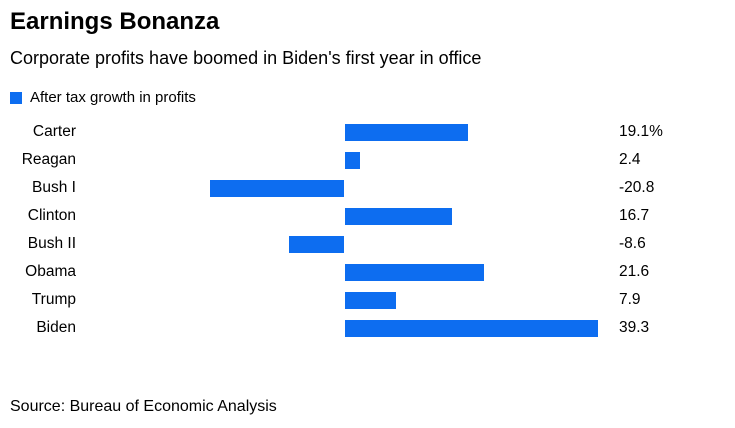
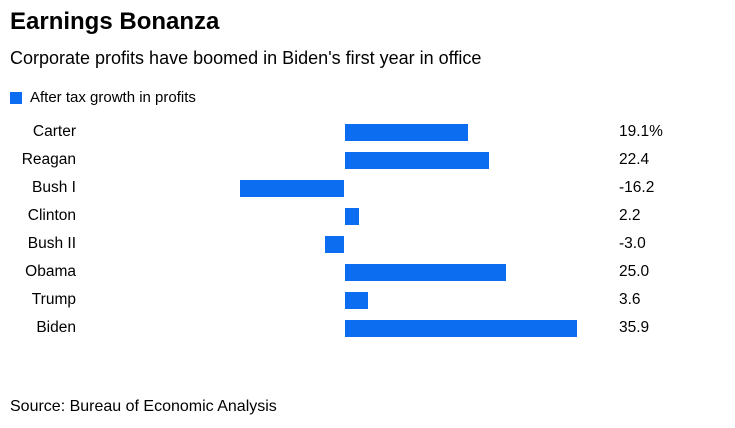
Reagan: 2.4 -> 22.4
Bush I: -20.8 -> -16.2
Clinton: 16.7 -> 2.2
Bush II: -8.6 -> -3.0
Obama: 21.6 -> 25.0
Trump: 7.9 -> 3.6
Biden: 39.3 -> 35.9
